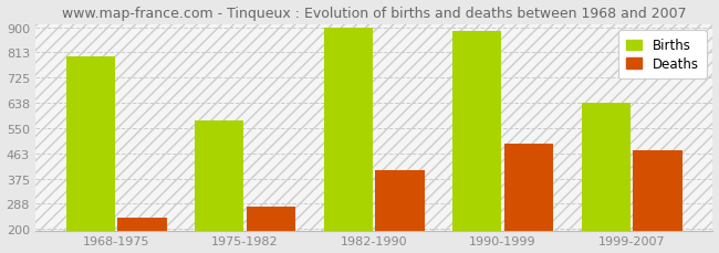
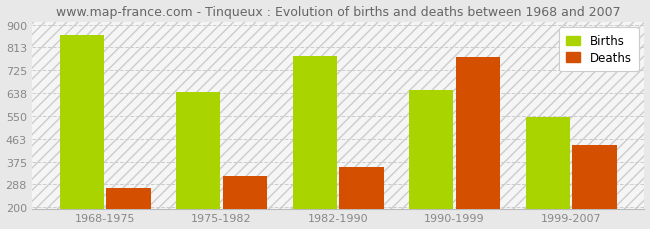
Births/1968-1975: 800 -> 860
Deaths/1968-1975: 238 -> 275
Births/1975-1982: 575 -> 640
Deaths/1975-1982: 278 -> 320
Births/1982-1990: 899 -> 780
Deaths/1982-1990: 406 -> 355
Births/1990-1999: 888 -> 650
Deaths/1990-1999: 498 -> 775
Births/1999-2007: 638 -> 545
Deaths/1999-2007: 472 -> 440
